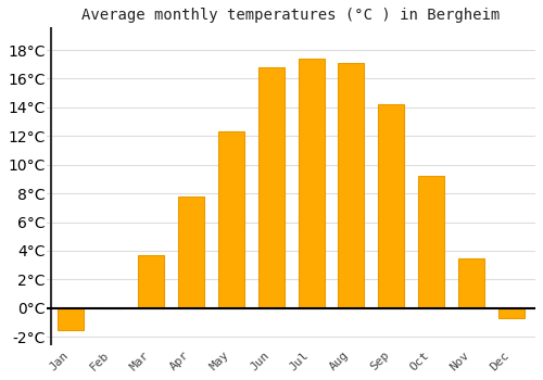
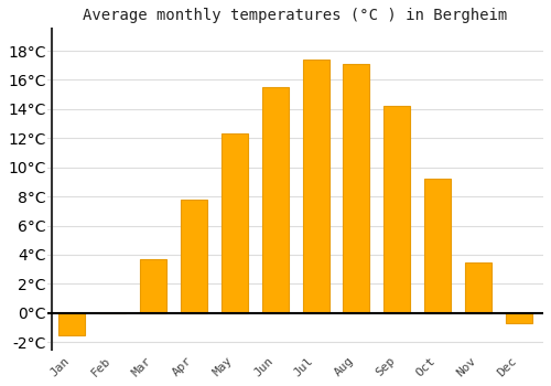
Jun: 16.8°C -> 15.5°C
